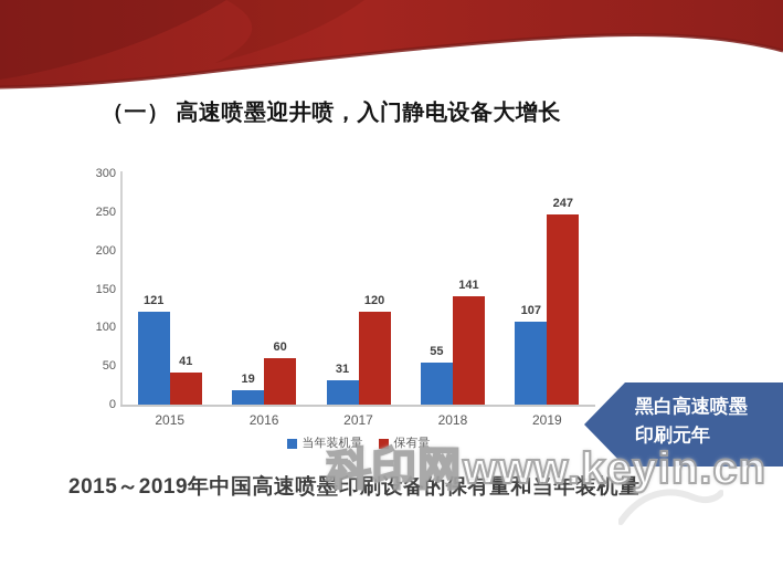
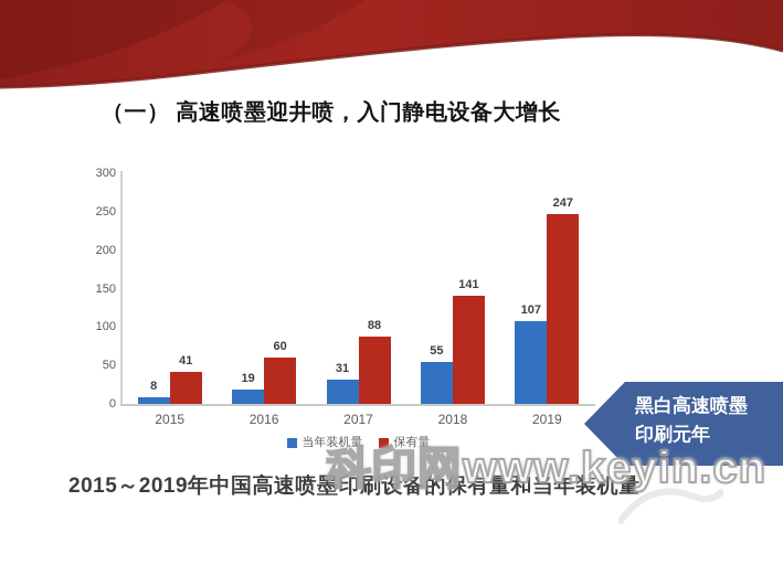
当年装机量/2015: 121 -> 8
保有量/2017: 120 -> 88
